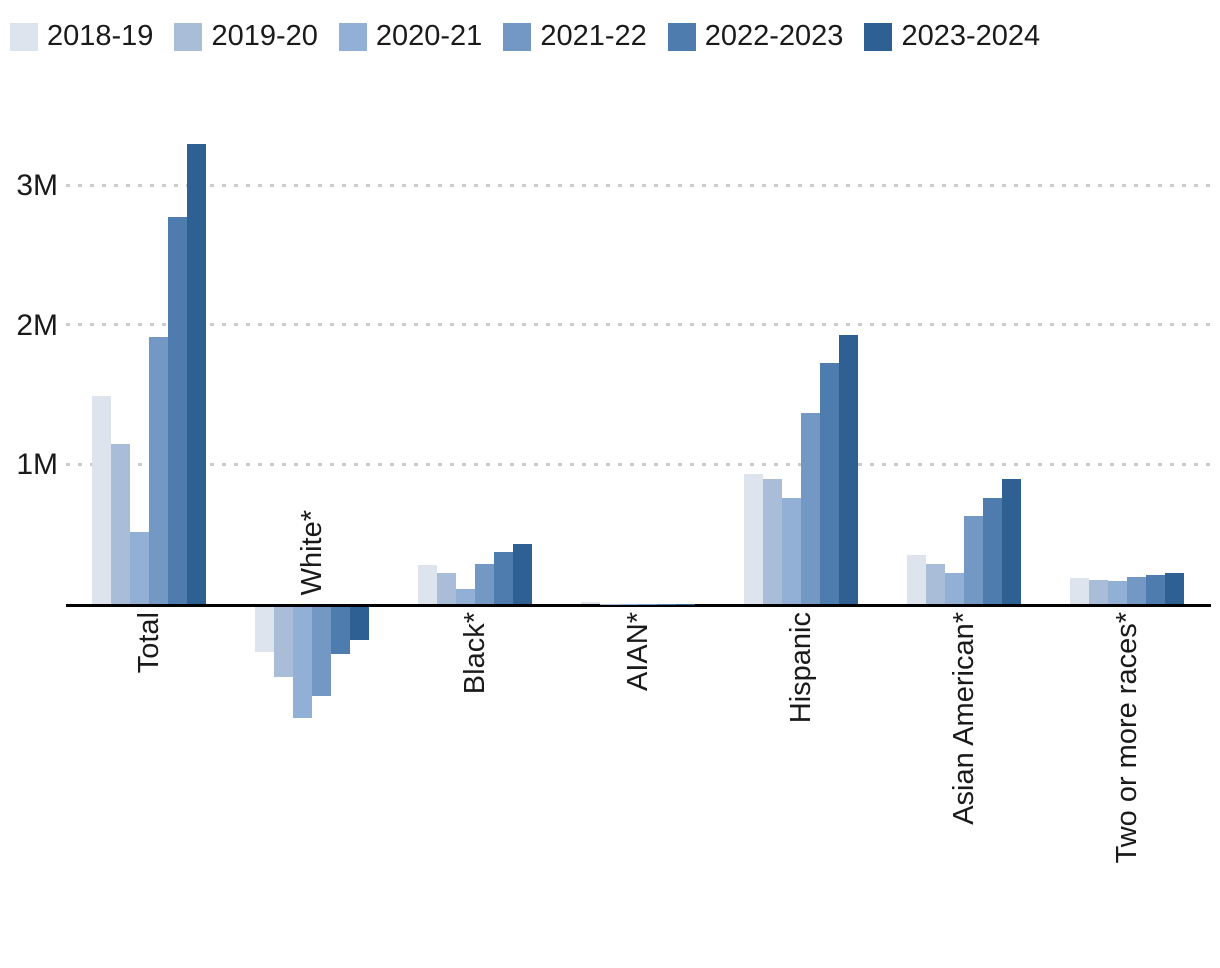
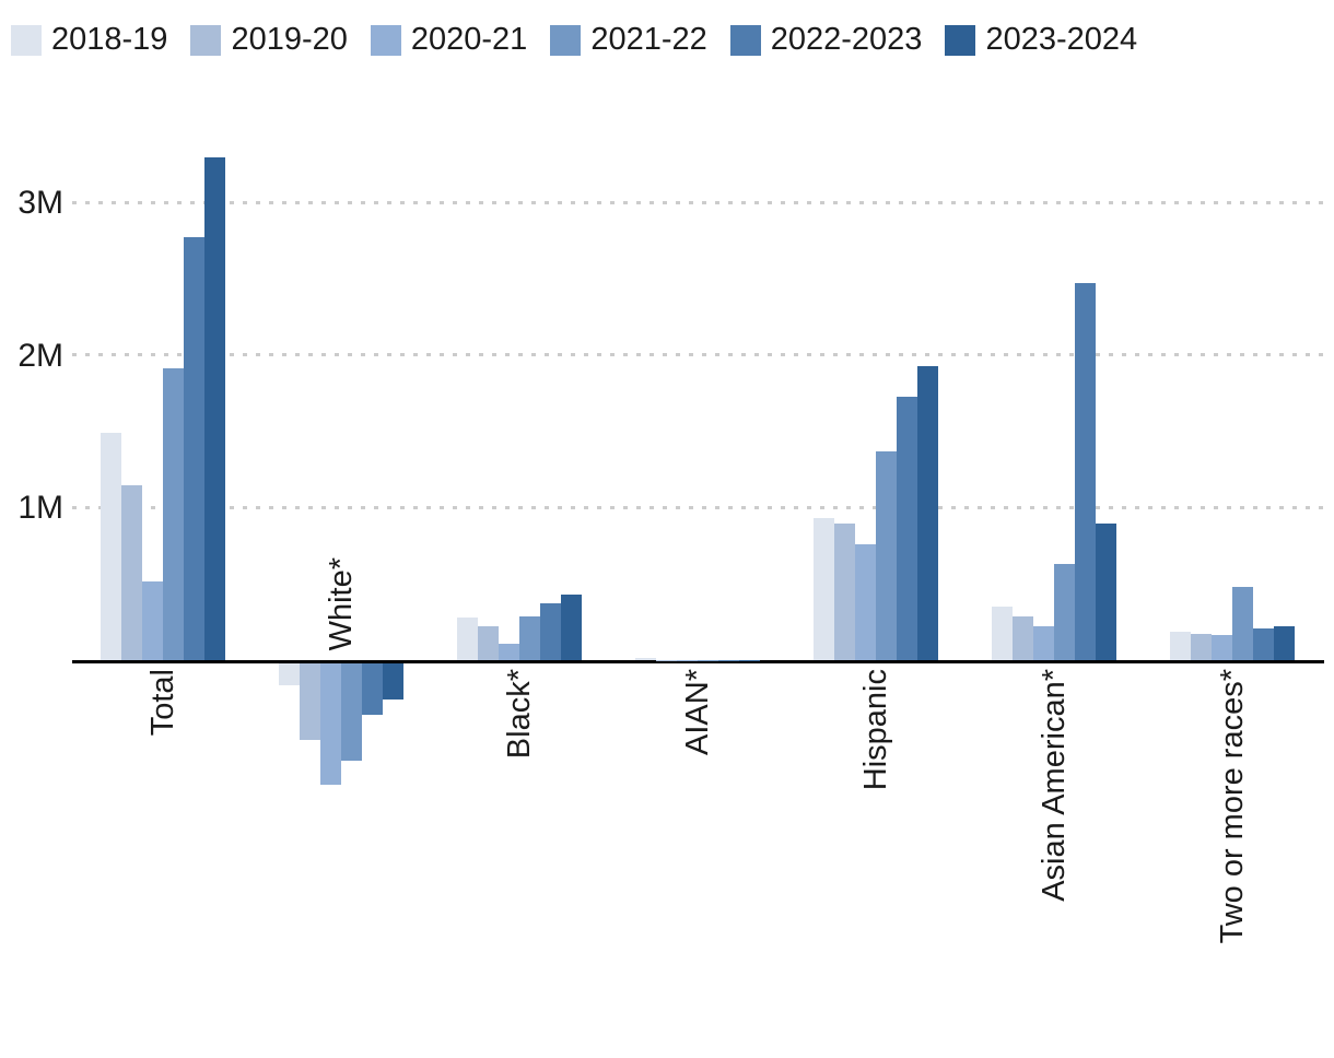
2018-19/White*: -0.32M -> -0.14M
2022-2023/Asian American*: 0.76M -> 2.48M
2021-22/Two or more races*: 0.20M -> 0.48M
